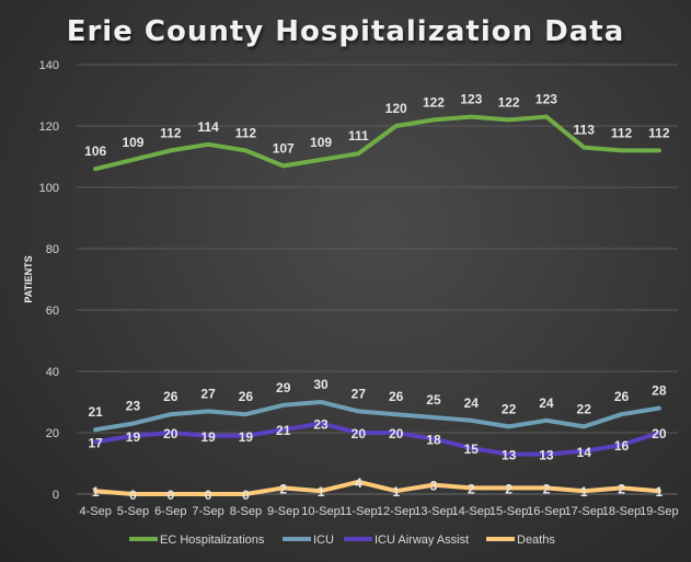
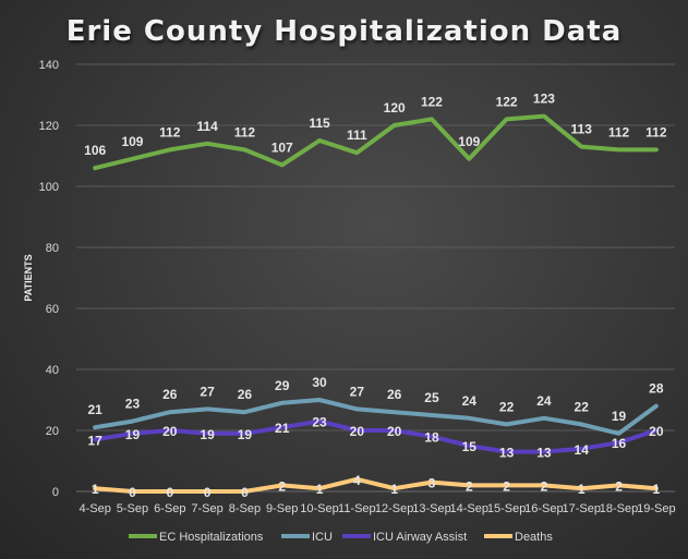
EC Hospitalizations/10-Sep: 109 -> 115
EC Hospitalizations/14-Sep: 123 -> 109
ICU/18-Sep: 26 -> 19
